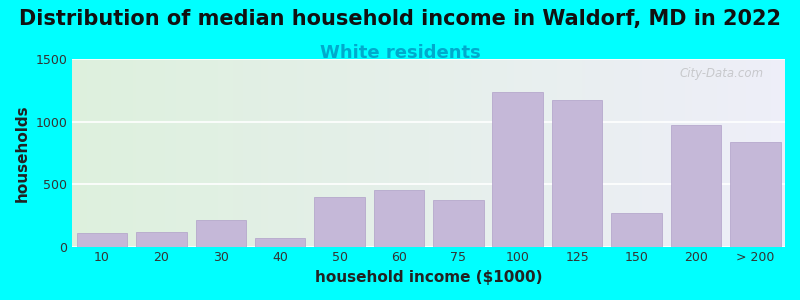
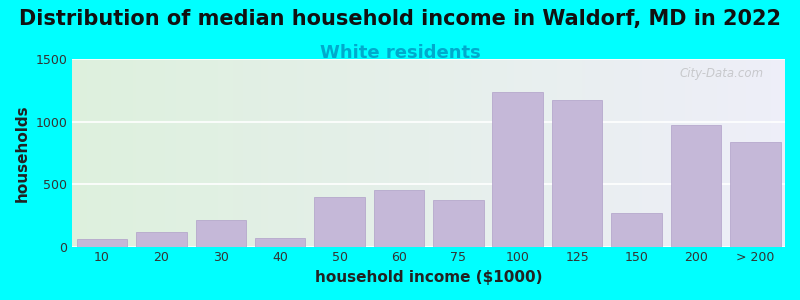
10: 110 -> 60
